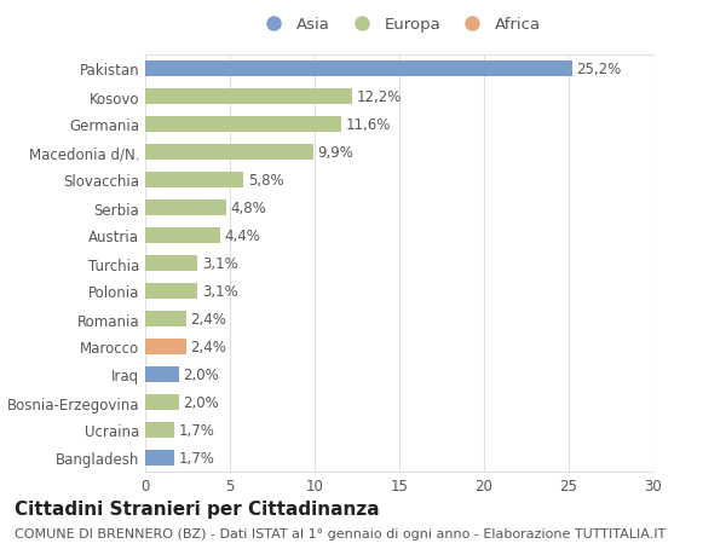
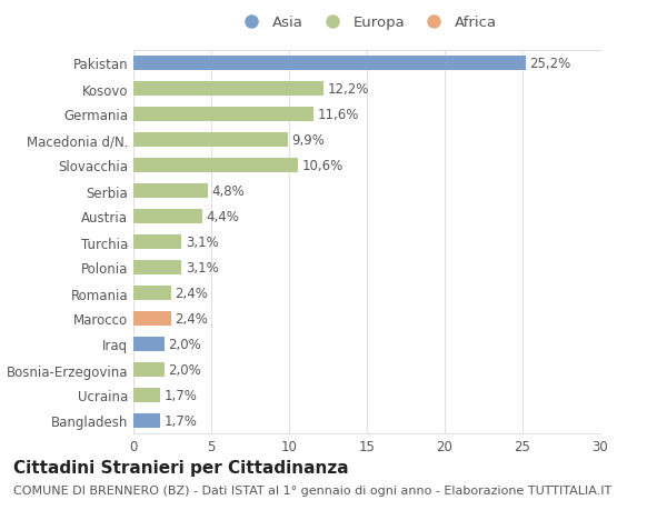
Slovacchia: 5,8% -> 10,6%
